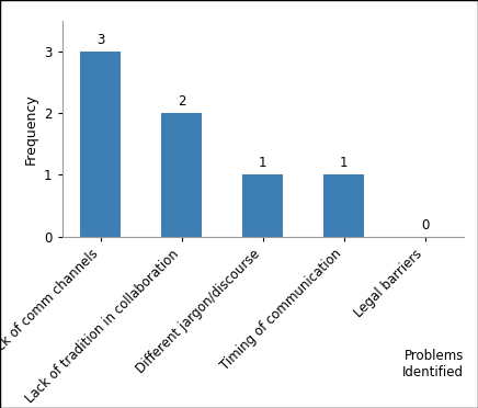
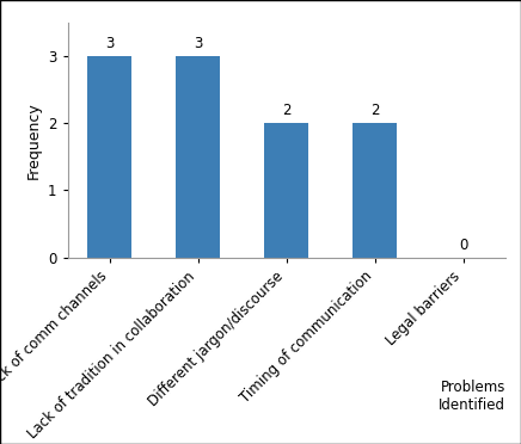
Lack of tradition in collaboration: 2 -> 3
Different jargon/discourse: 1 -> 2
Timing of communication: 1 -> 2
